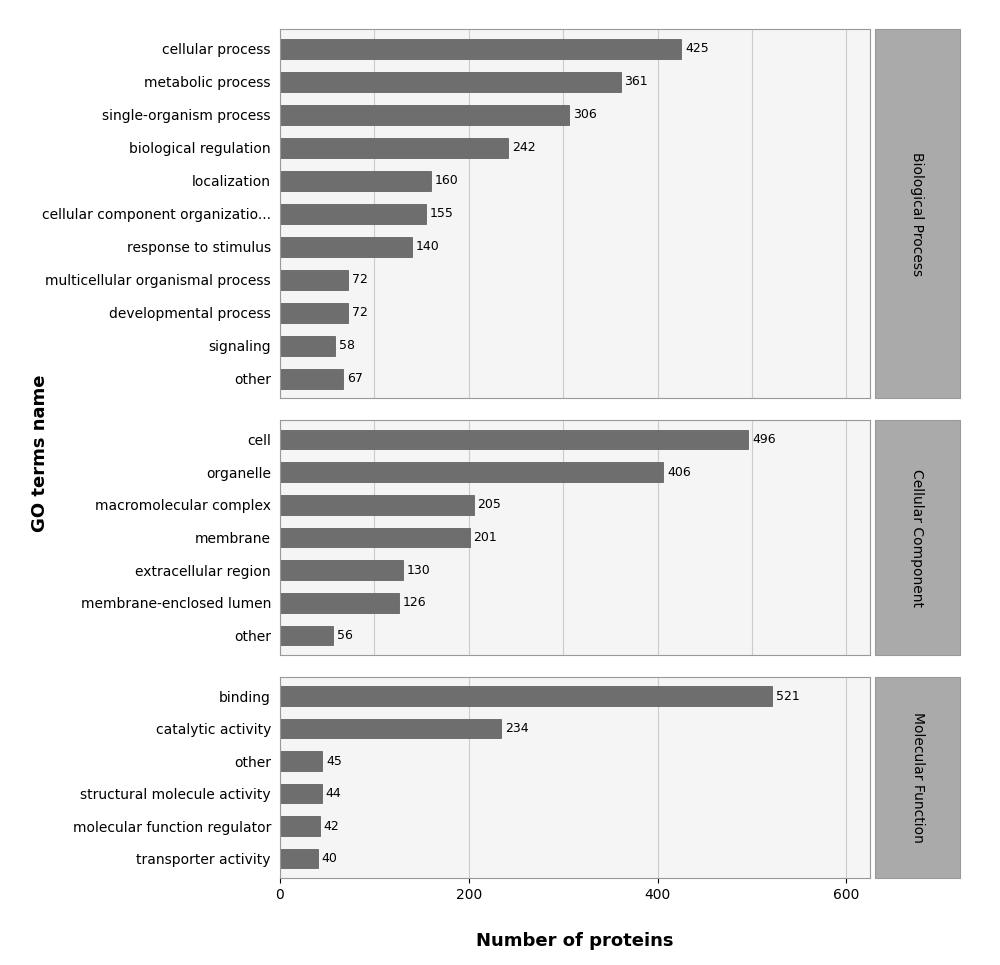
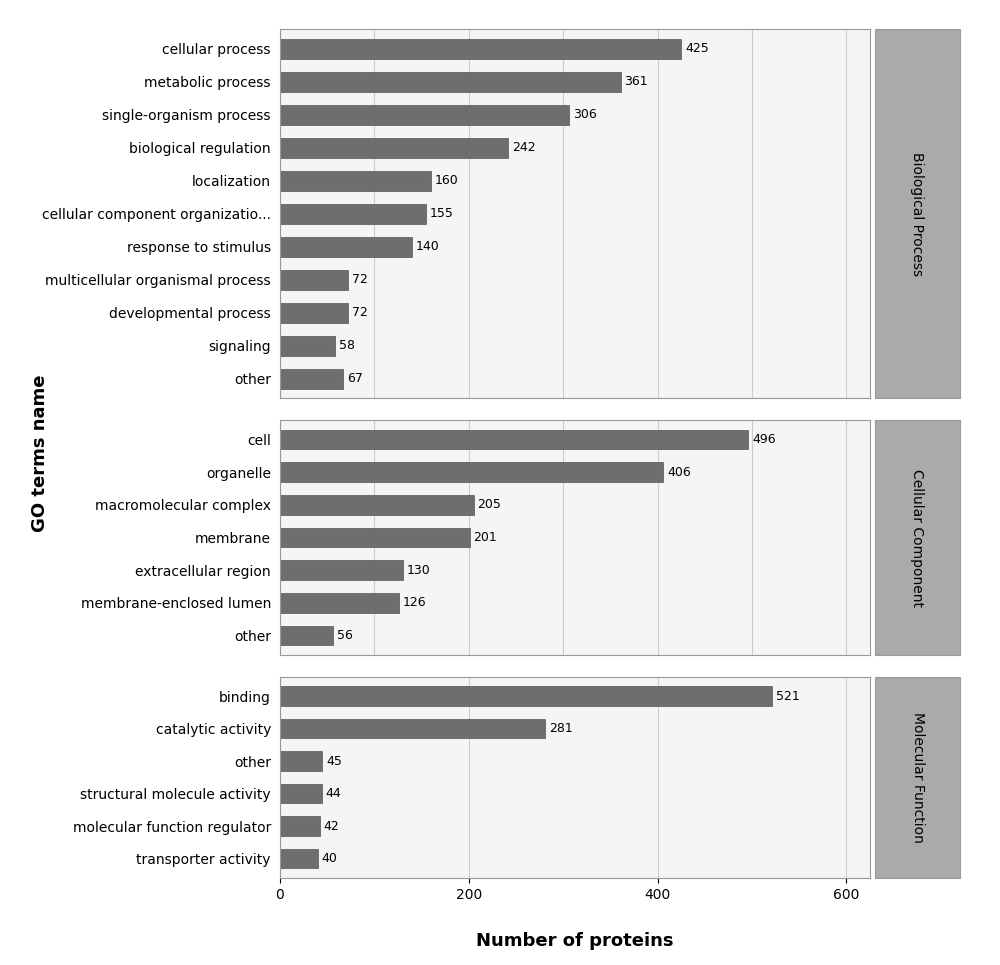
catalytic activity: 234 -> 281
